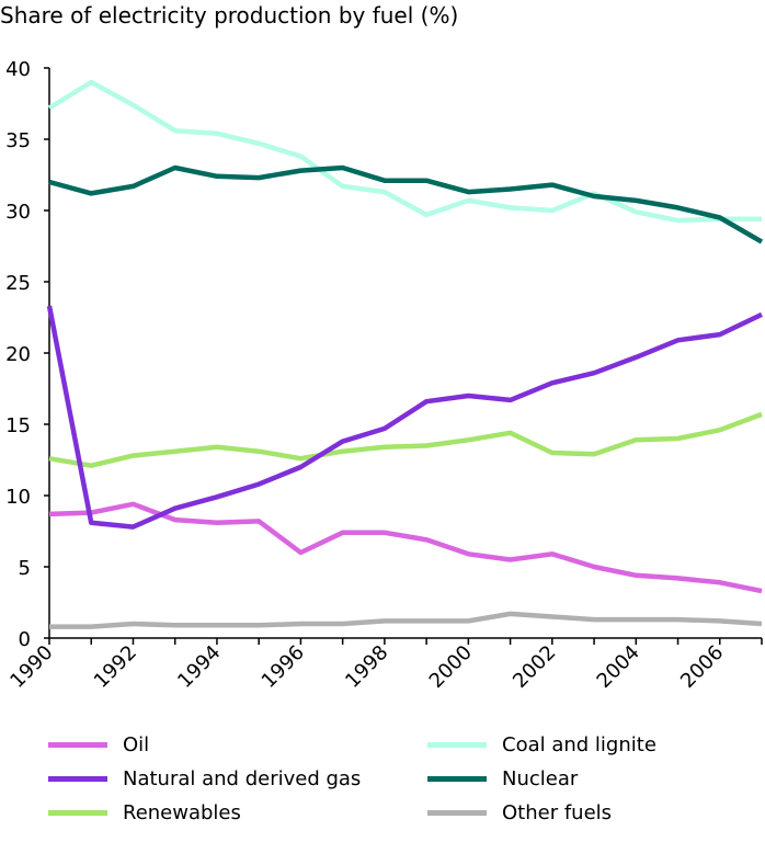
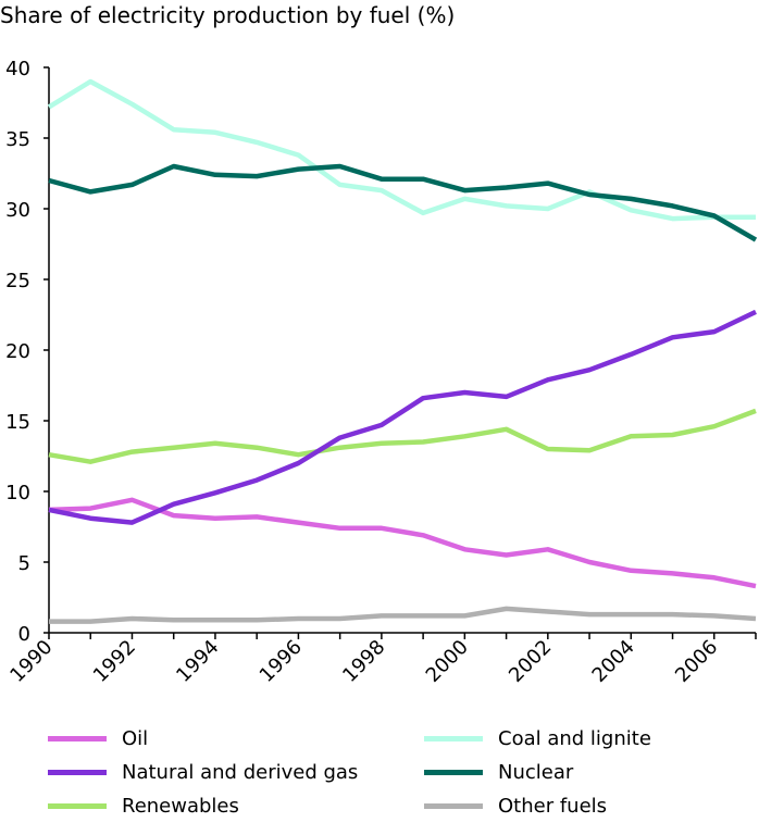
Natural and derived gas/1990: 23.3 -> 8.7
Oil/1996: 6.0 -> 7.8
